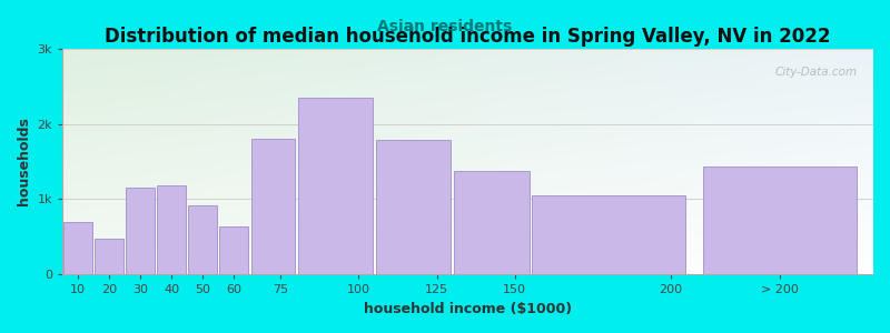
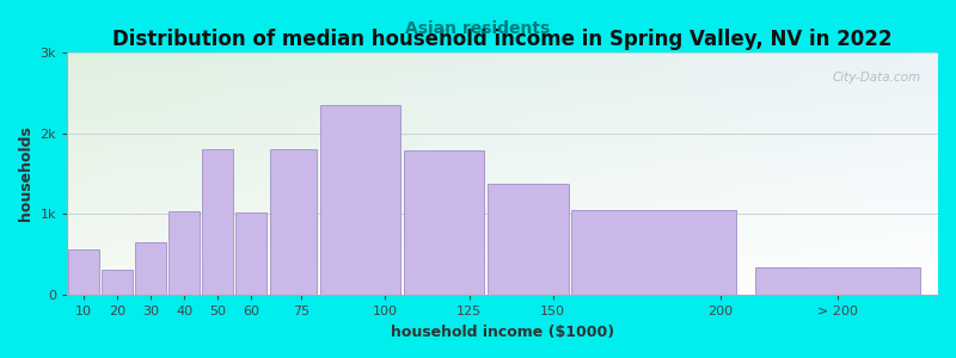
10: 0.70k -> 0.56k
20: 0.48k -> 0.32k
30: 1.15k -> 0.66k
40: 1.18k -> 1.04k
50: 0.92k -> 1.80k
60: 0.64k -> 1.02k
> 200: 1.43k -> 0.34k
